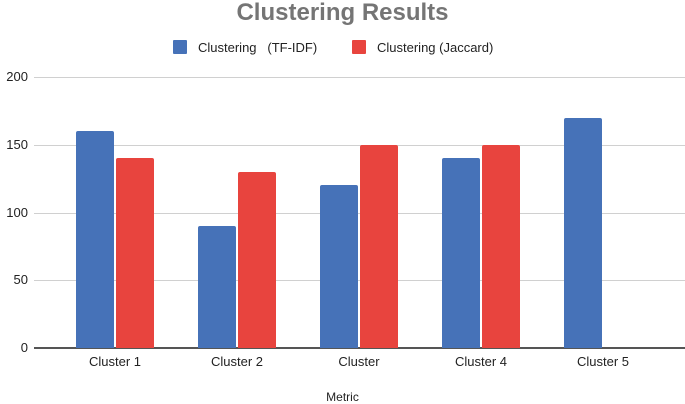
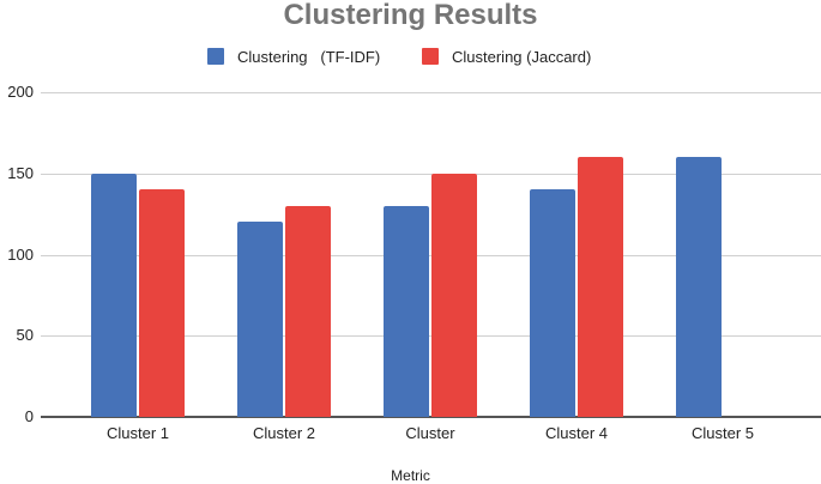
Clustering (TF-IDF)/Cluster 1: 160 -> 150
Clustering (TF-IDF)/Cluster 2: 90 -> 120
Clustering (TF-IDF)/Cluster: 120 -> 130
Clustering (Jaccard)/Cluster 4: 150 -> 160
Clustering (TF-IDF)/Cluster 5: 170 -> 160
